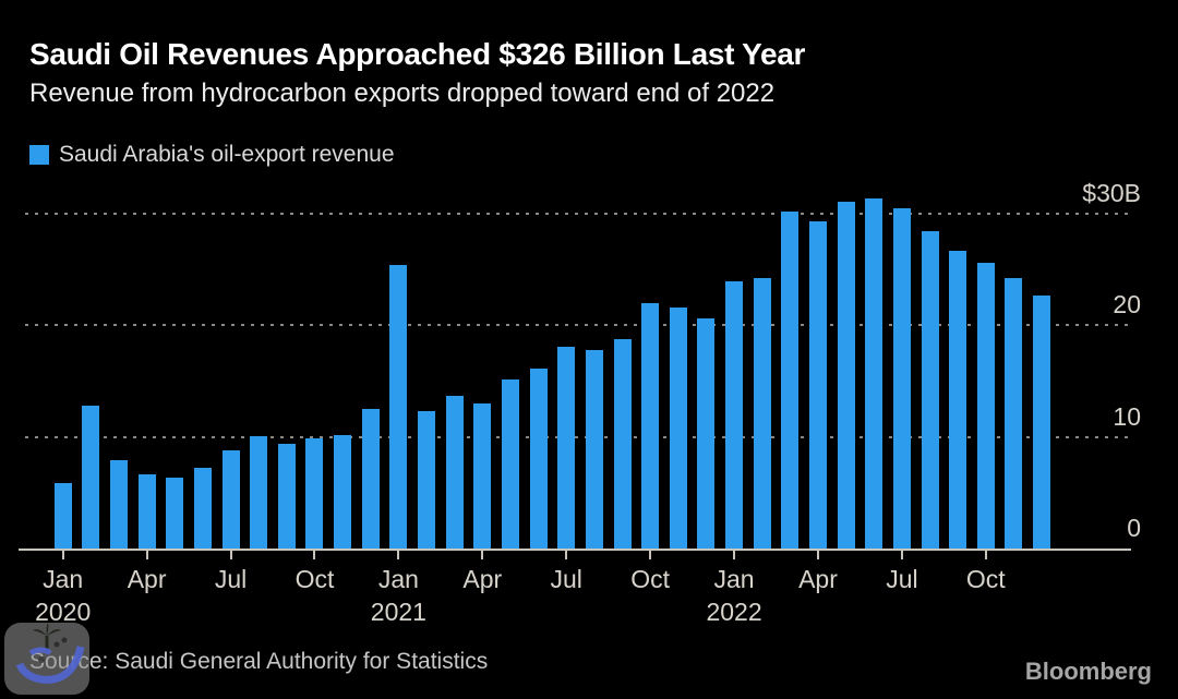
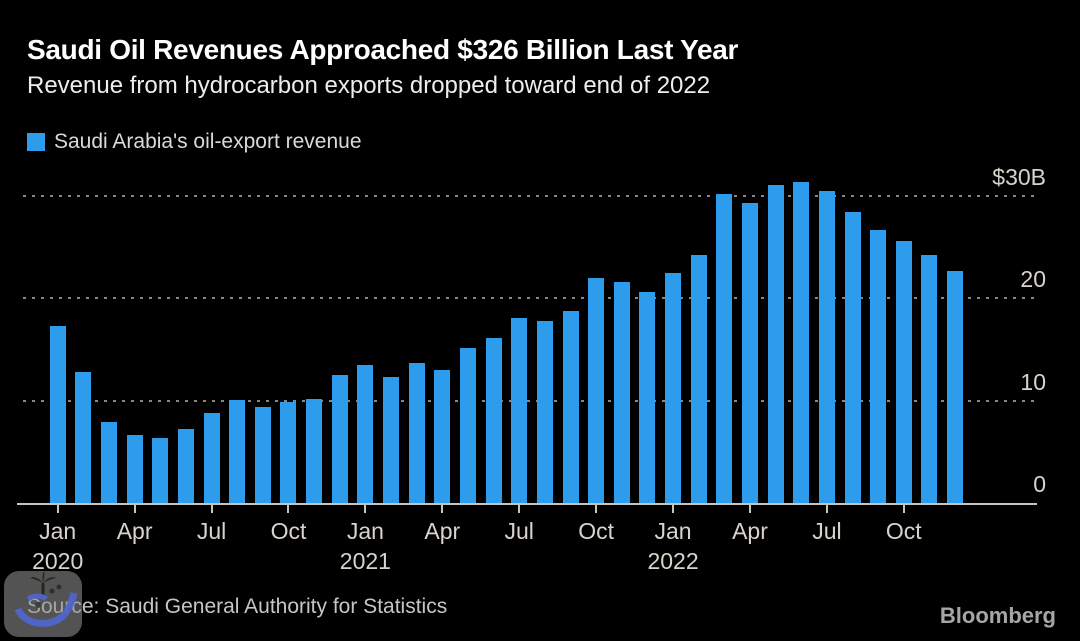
Jan 2020: $5.9B -> $17.3B
Jan 2021: $25.4B -> $13.5B
Jan 2022: $23.9B -> $22.5B
